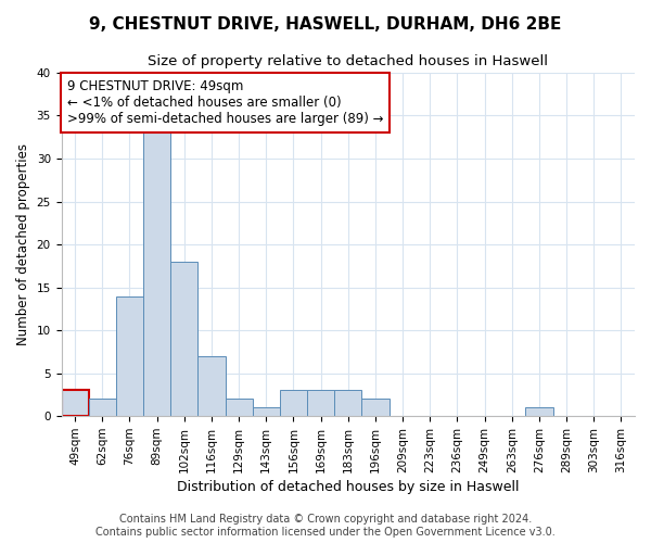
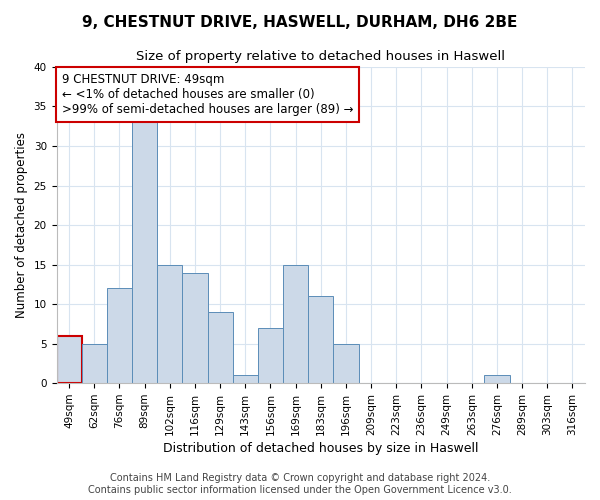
49sqm: 3 -> 6
62sqm: 2 -> 5
76sqm: 14 -> 12
102sqm: 18 -> 15
116sqm: 7 -> 14
129sqm: 2 -> 9
156sqm: 3 -> 7
169sqm: 3 -> 15
183sqm: 3 -> 11
196sqm: 2 -> 5
